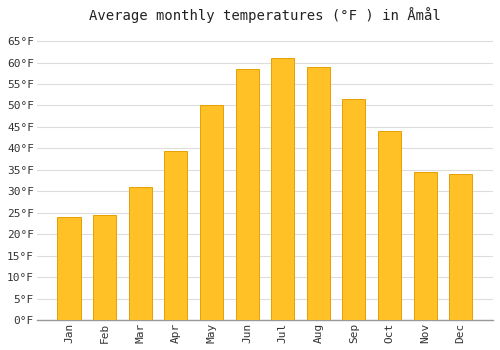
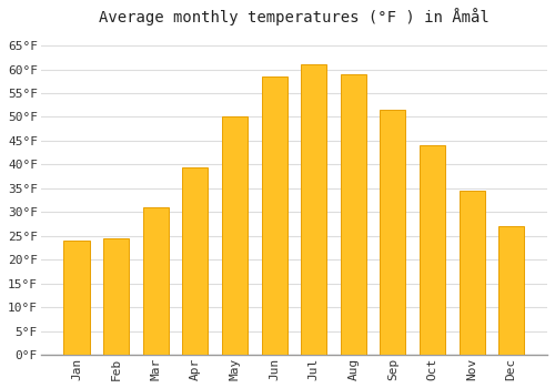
Dec: 34.0°F -> 27.0°F
